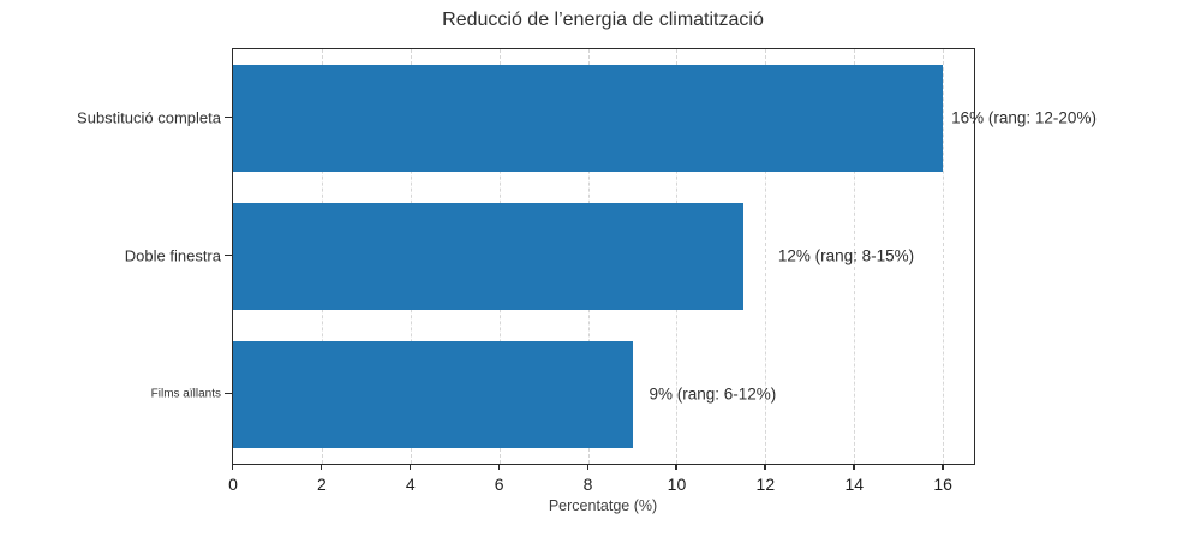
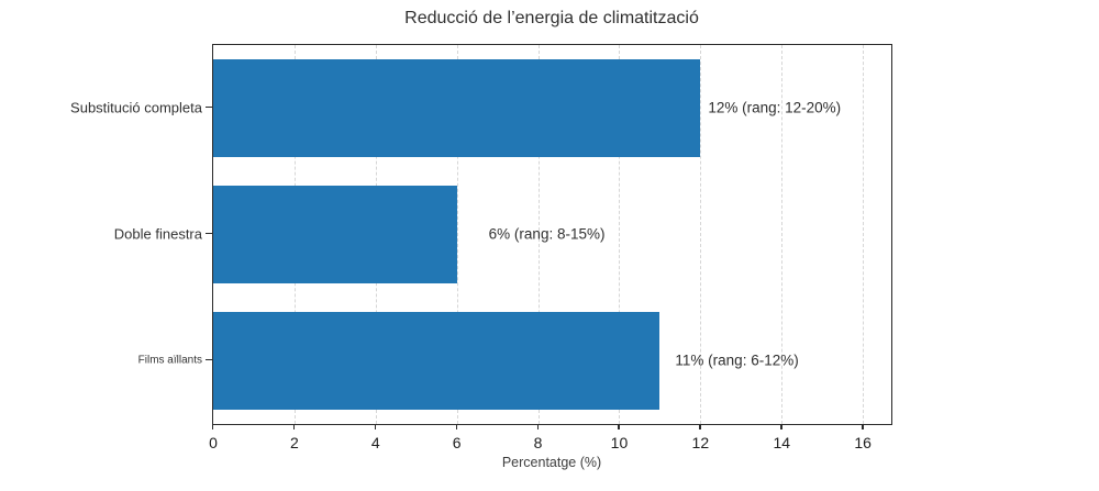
Substitució completa: 16% -> 12%
Doble finestra: 12% -> 6%
Films aïllants: 9% -> 11%
